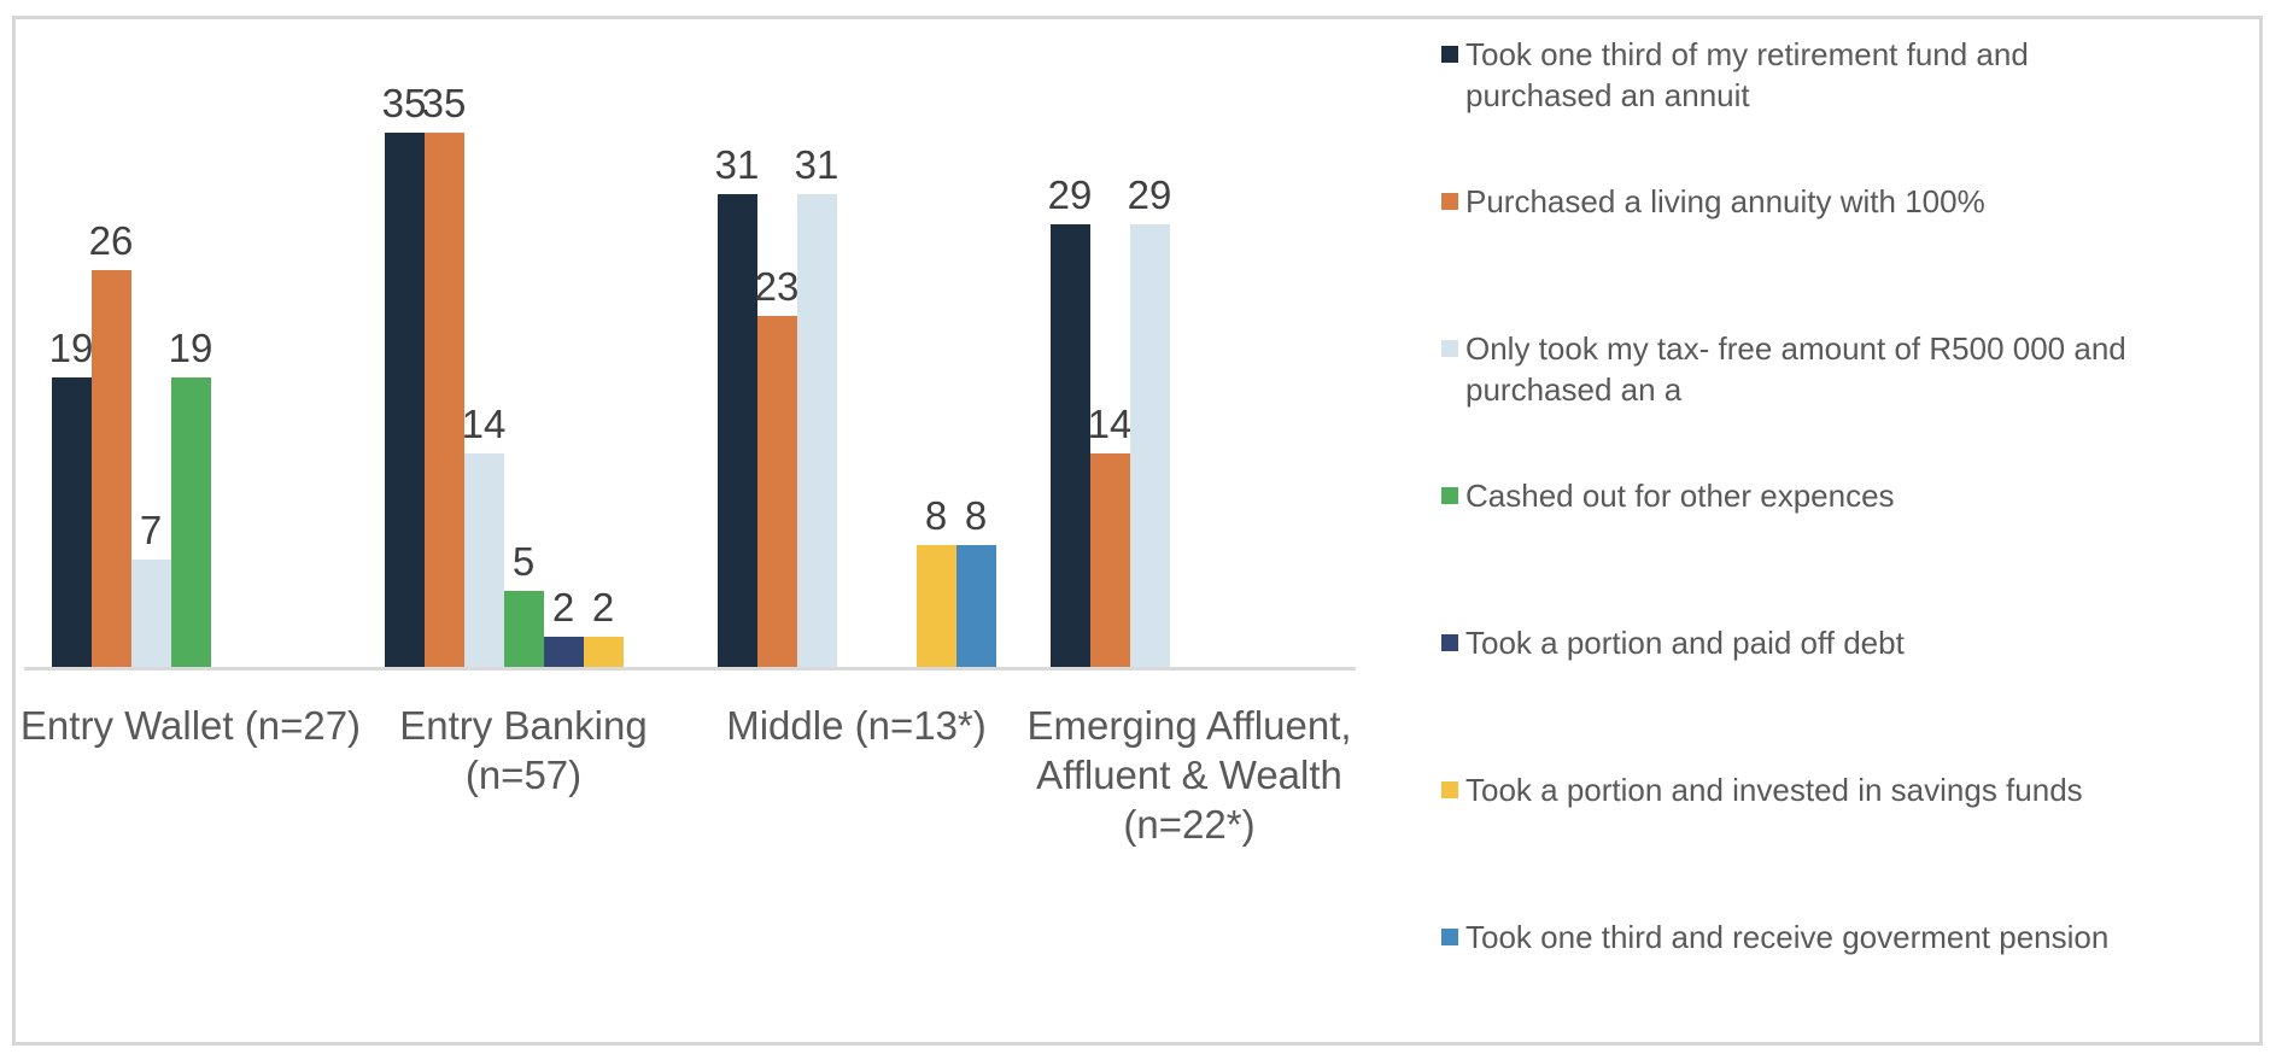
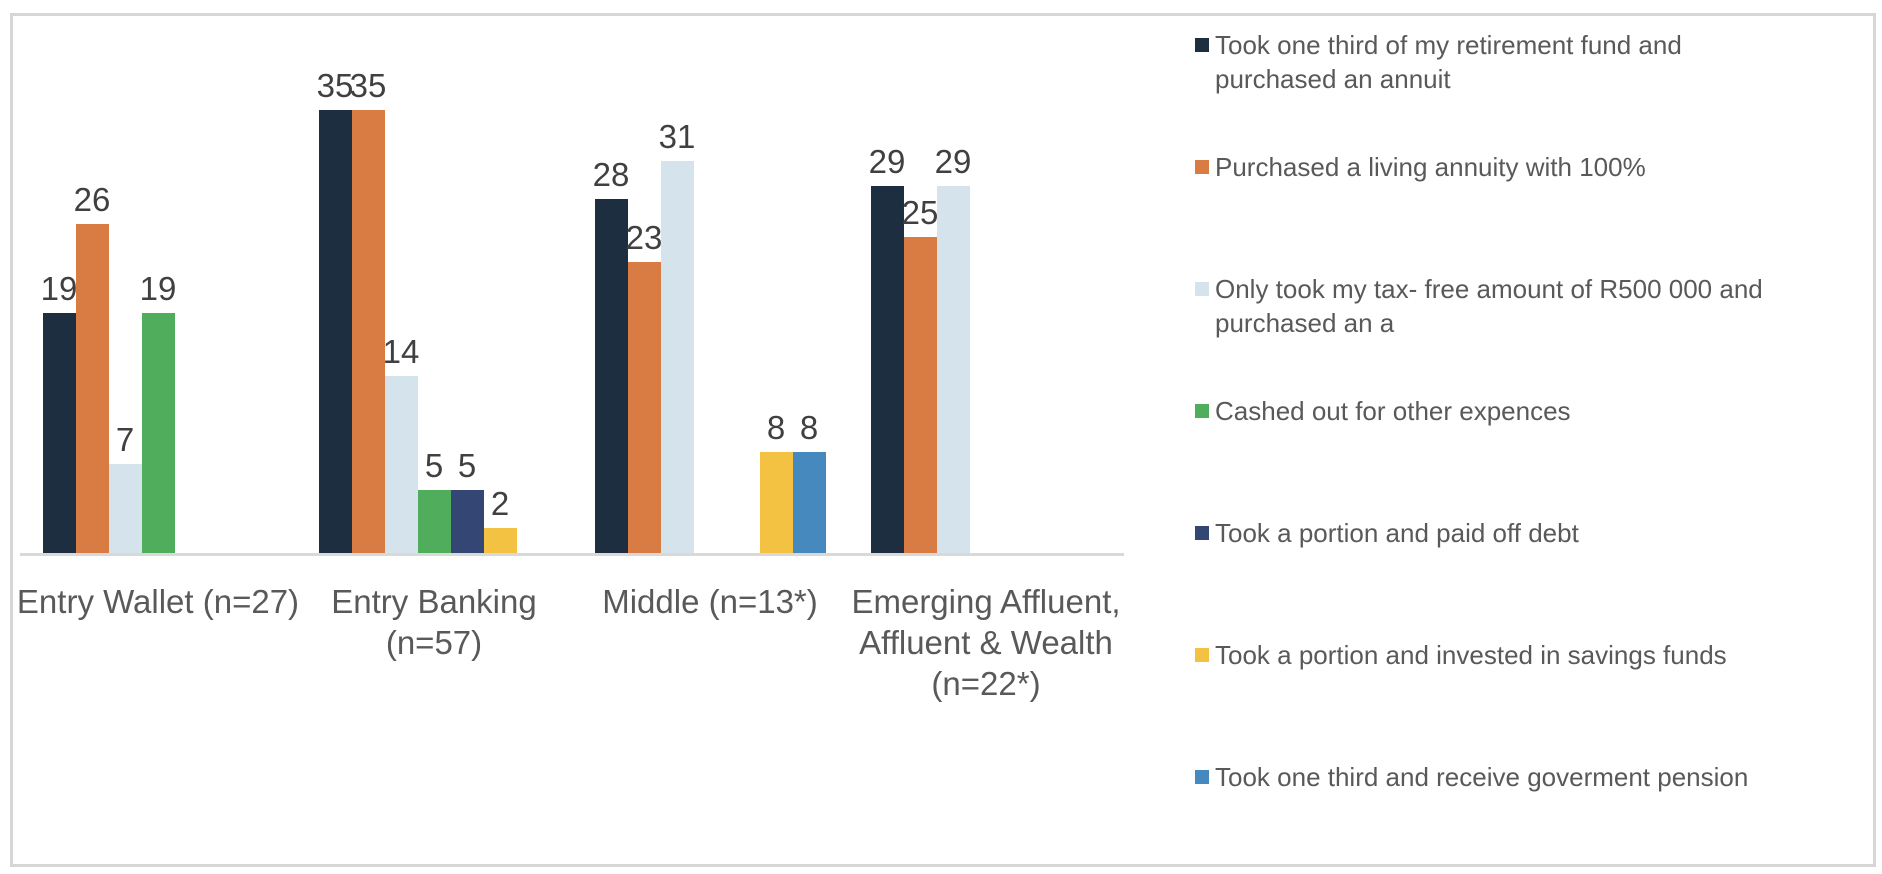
Took a portion and paid off debt/Entry Banking (n=57): 2 -> 5
Took one third of my retirement fund and purchased an annuit/Middle (n=13*): 31 -> 28
Purchased a living annuity with 100%/Emerging Affluent, Affluent & Wealth (n=22*): 14 -> 25
